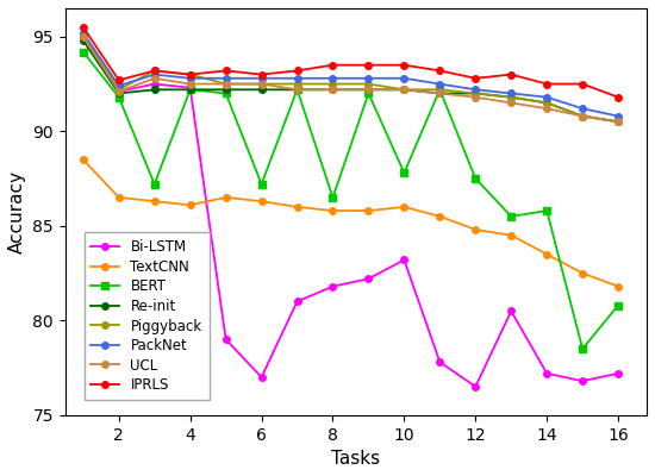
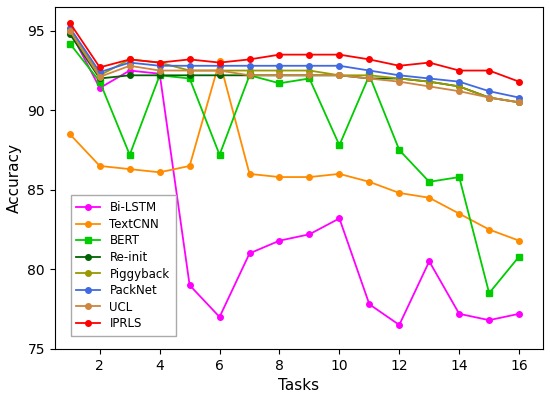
Bi-LSTM/2: 92.1 -> 91.4
TextCNN/6: 86.3 -> 93.1
BERT/8: 86.5 -> 91.7
